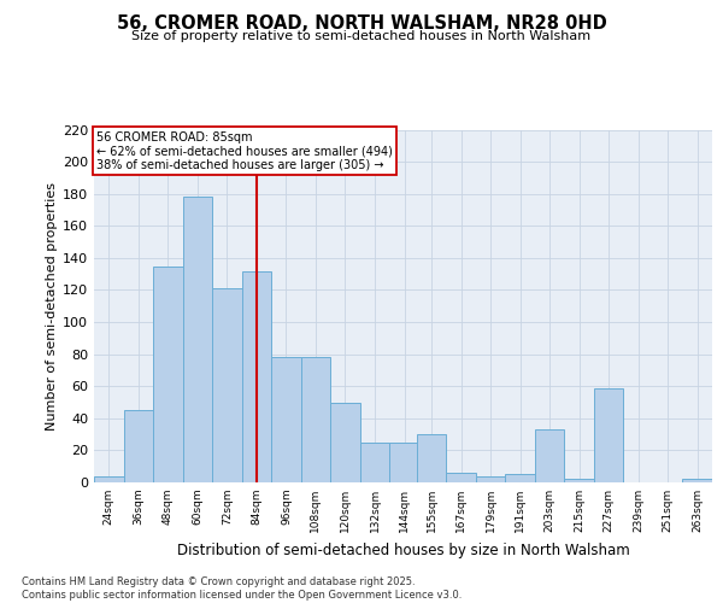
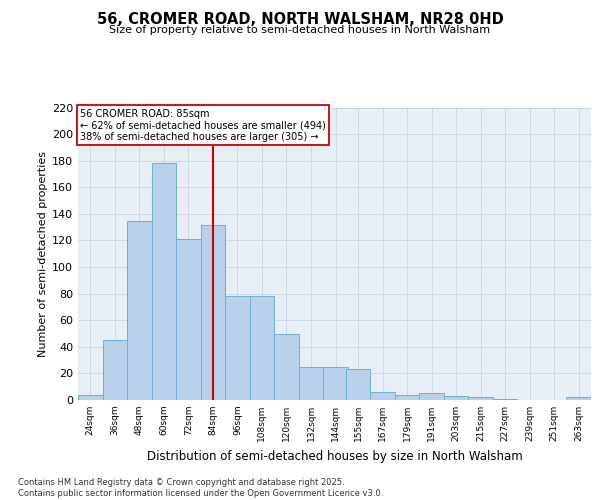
155sqm: 30 -> 23
203sqm: 33 -> 3
227sqm: 59 -> 1
